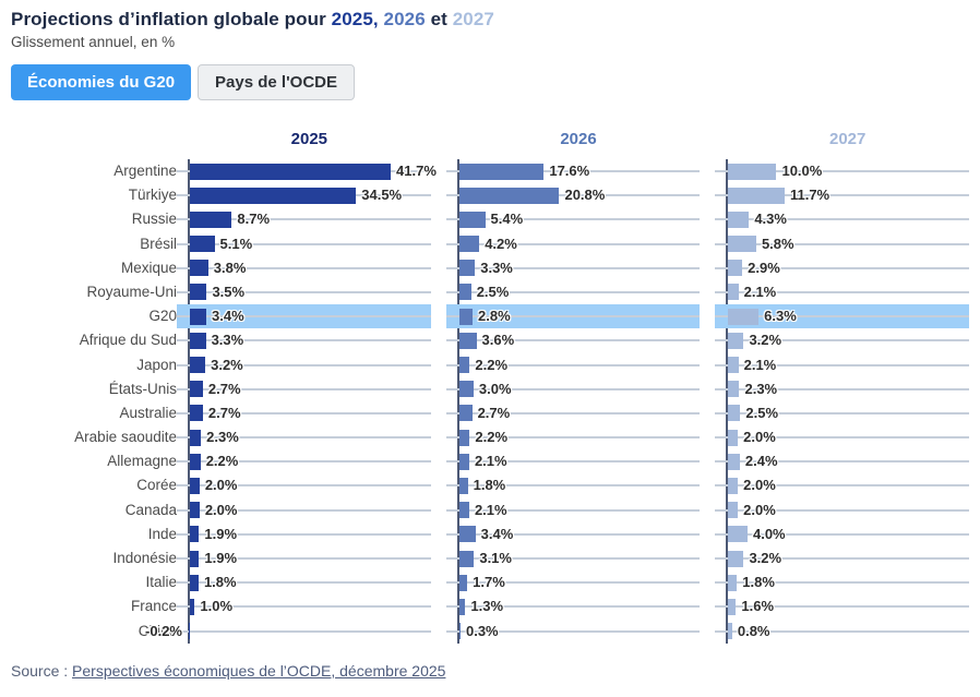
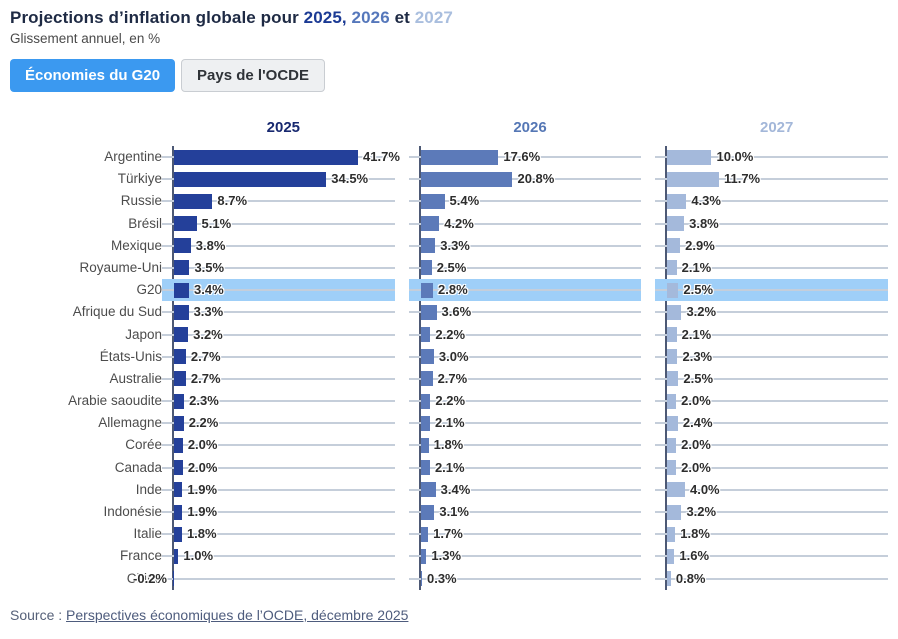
2027/Brésil: 5.8% -> 3.8%
2027/G20: 6.3% -> 2.5%
